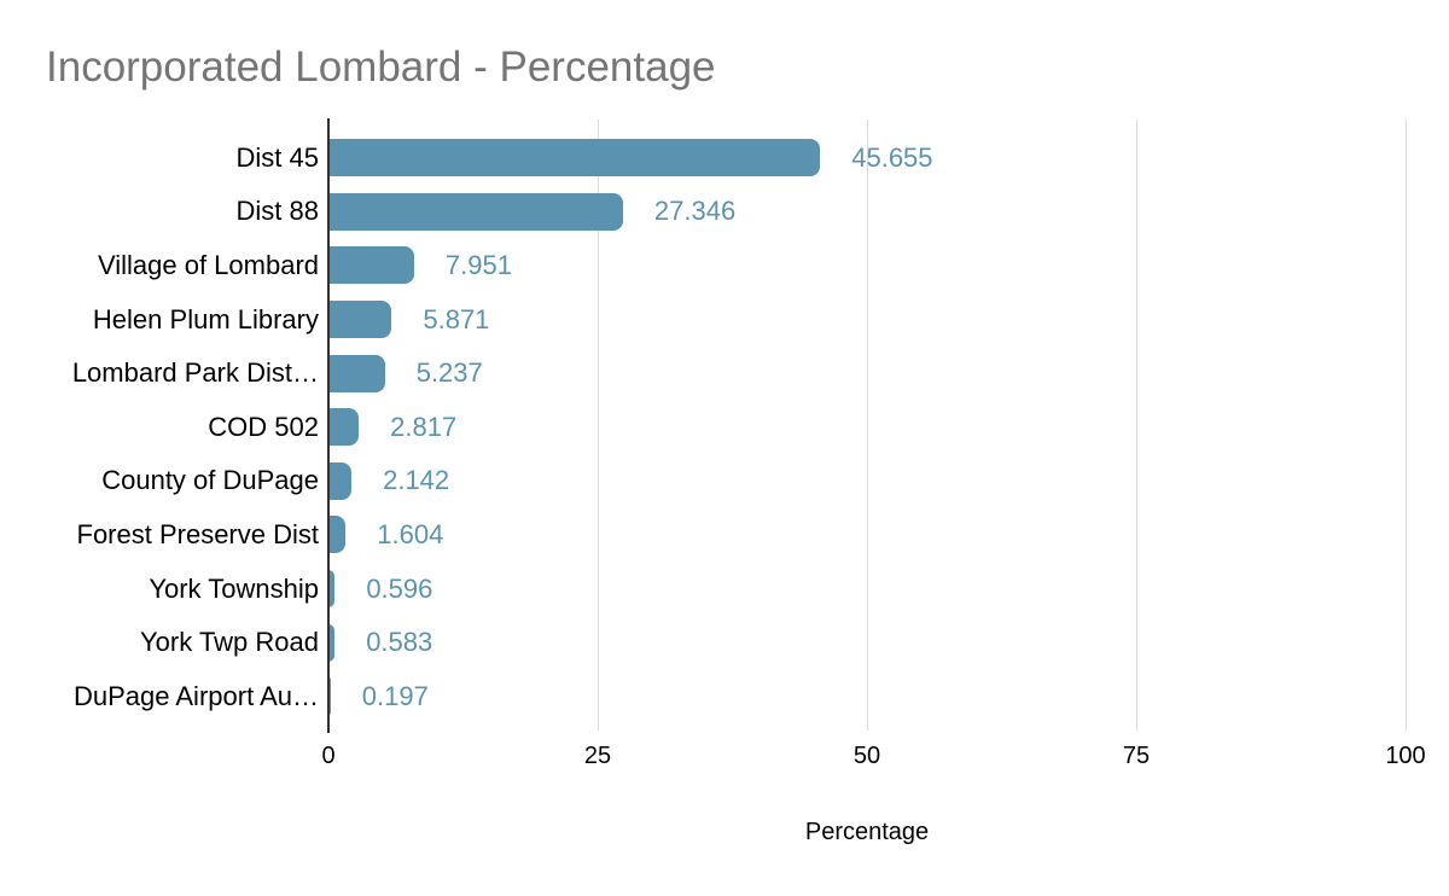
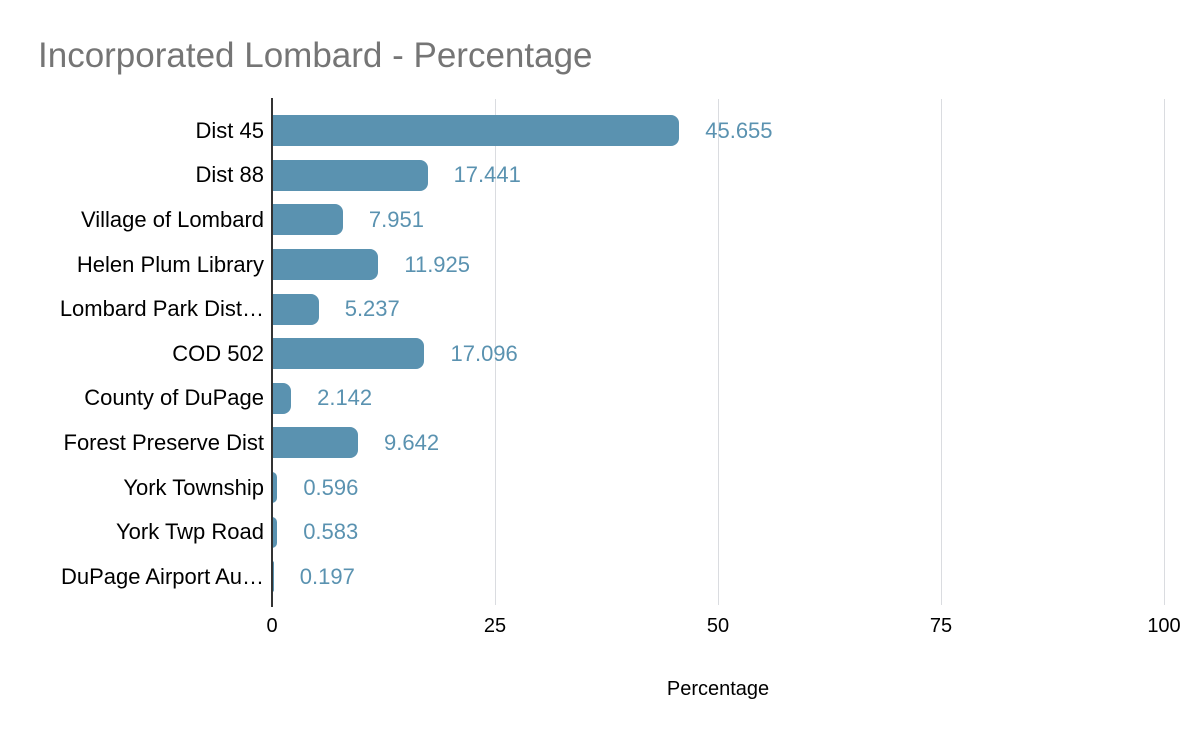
Dist 88: 27.346 -> 17.441
Helen Plum Library: 5.871 -> 11.925
COD 502: 2.817 -> 17.096
Forest Preserve Dist: 1.604 -> 9.642
